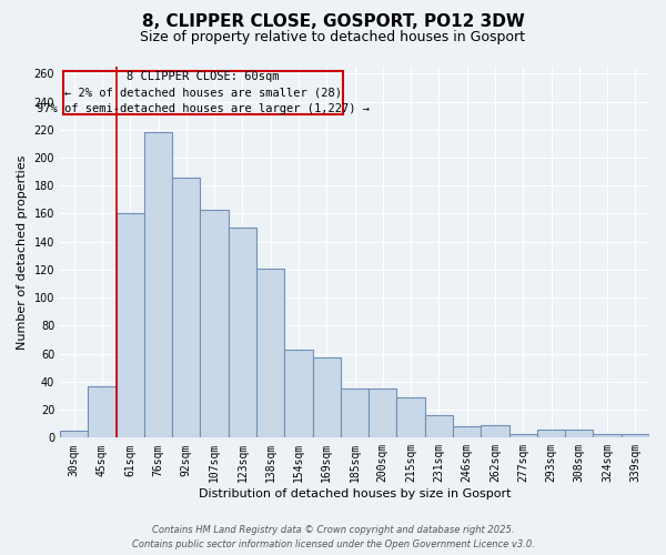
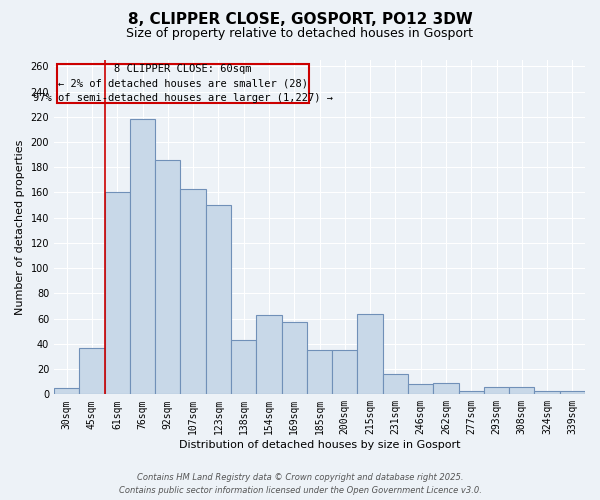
138sqm: 121 -> 43
215sqm: 29 -> 64
